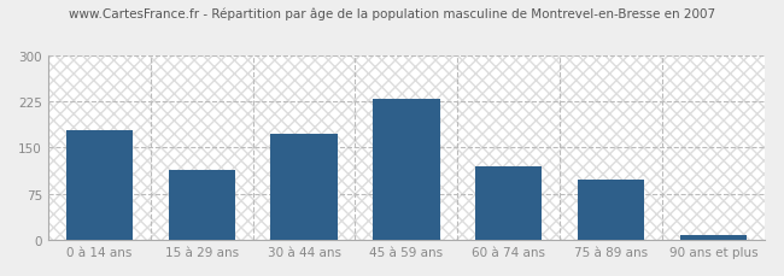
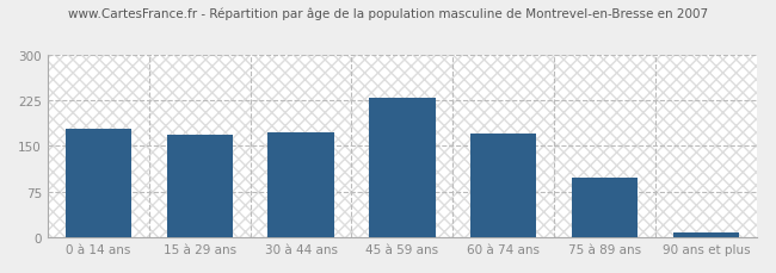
15 à 29 ans: 114 -> 168
60 à 74 ans: 120 -> 171
